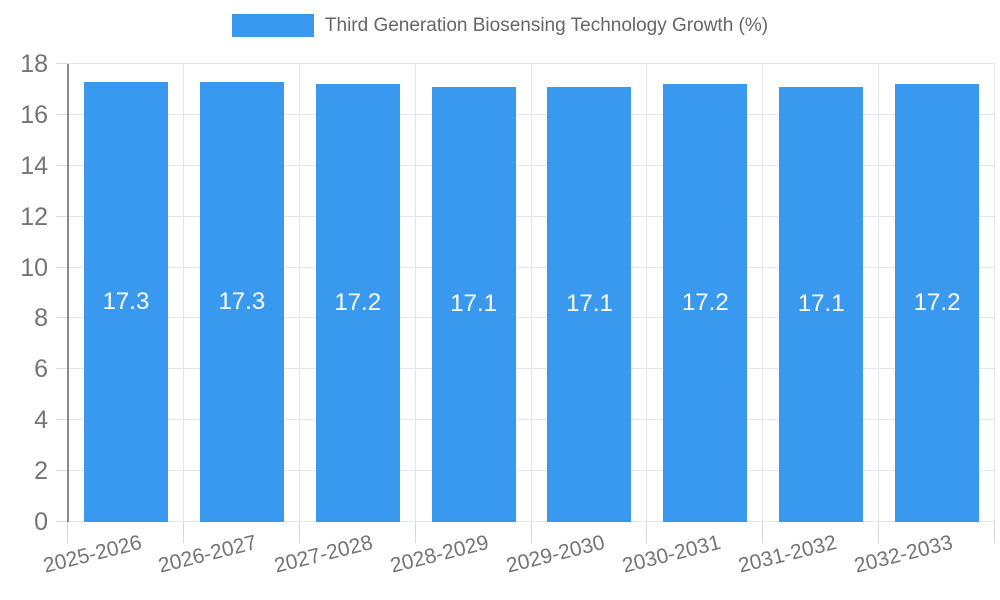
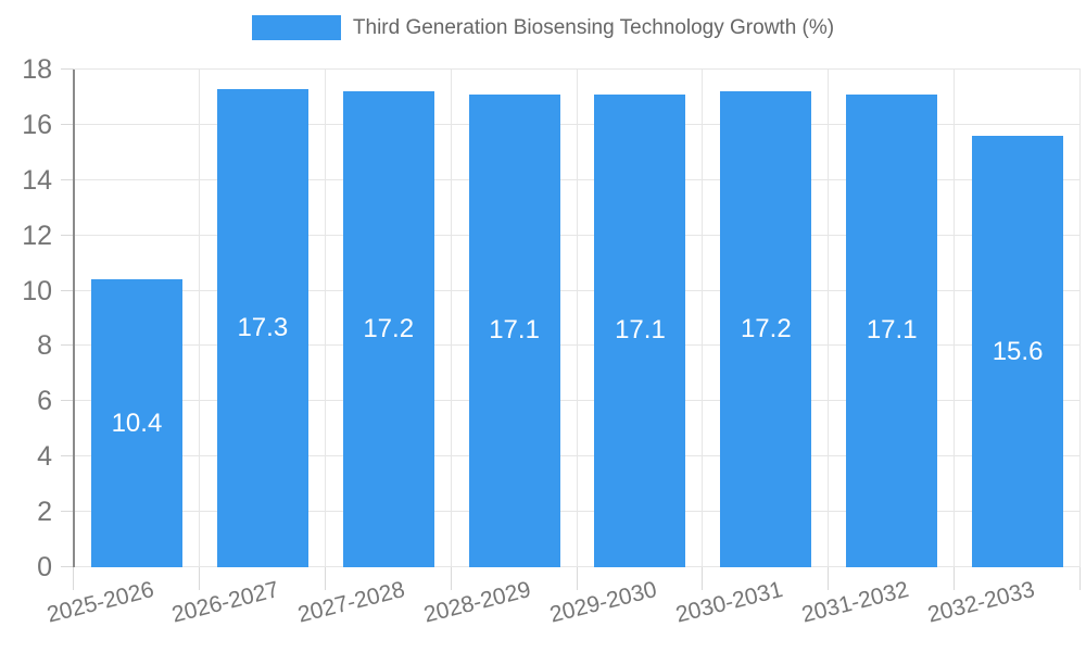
2025-2026: 17.3 -> 10.4
2032-2033: 17.2 -> 15.6
